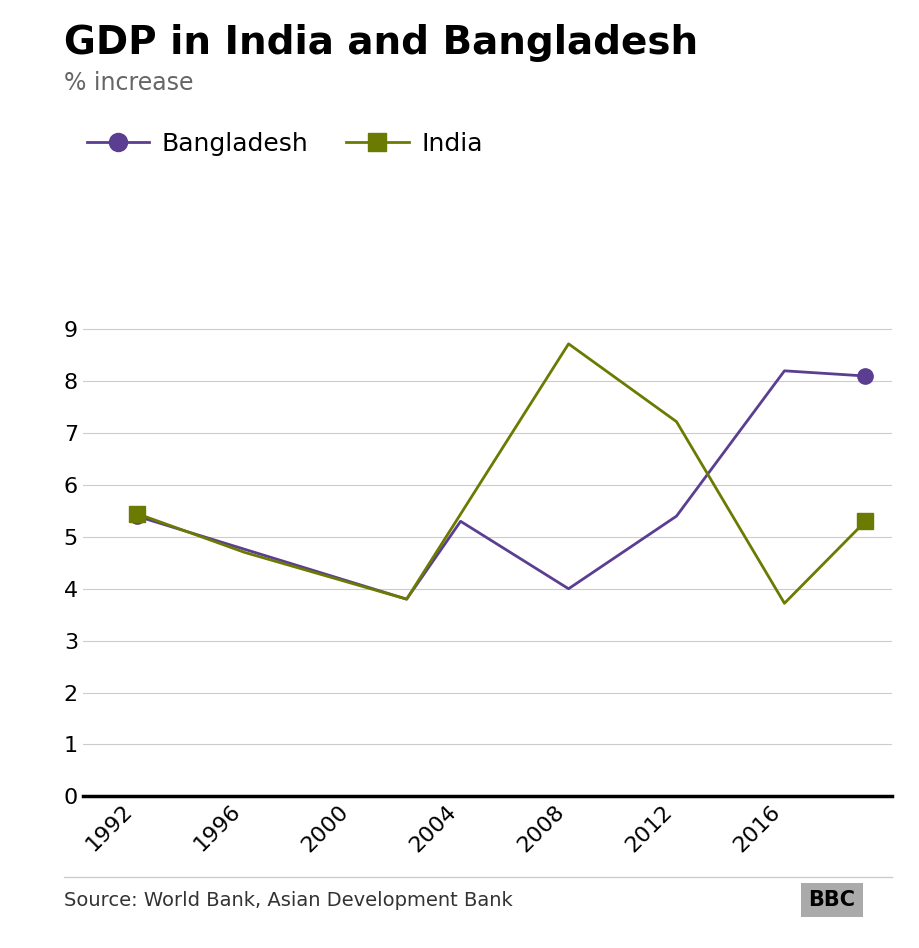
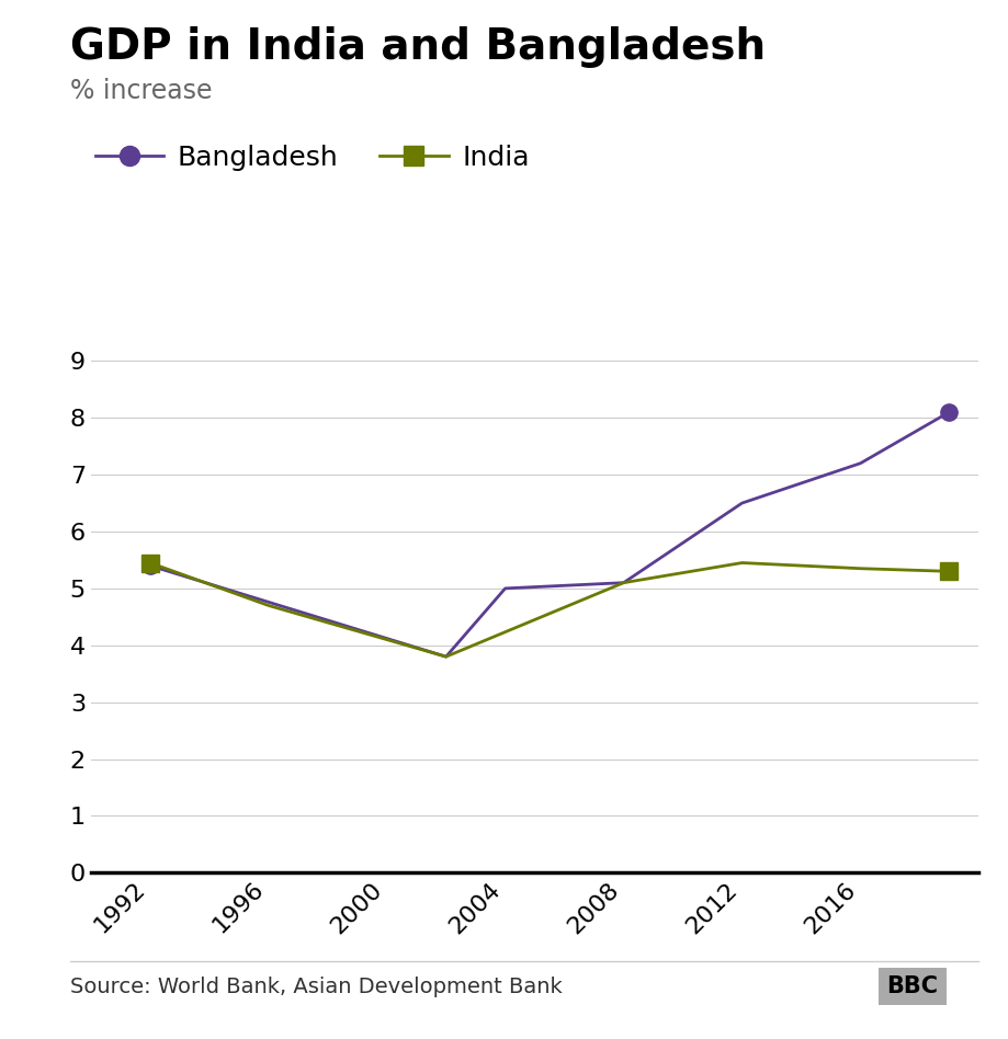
Bangladesh/2004: 5.3 -> 5.0
Bangladesh/2008: 4.0 -> 5.1
India/2008: 8.72 -> 5.10
Bangladesh/2012: 5.4 -> 6.5
India/2012: 7.22 -> 5.45
Bangladesh/2016: 8.2 -> 7.2
India/2016: 3.72 -> 5.35
